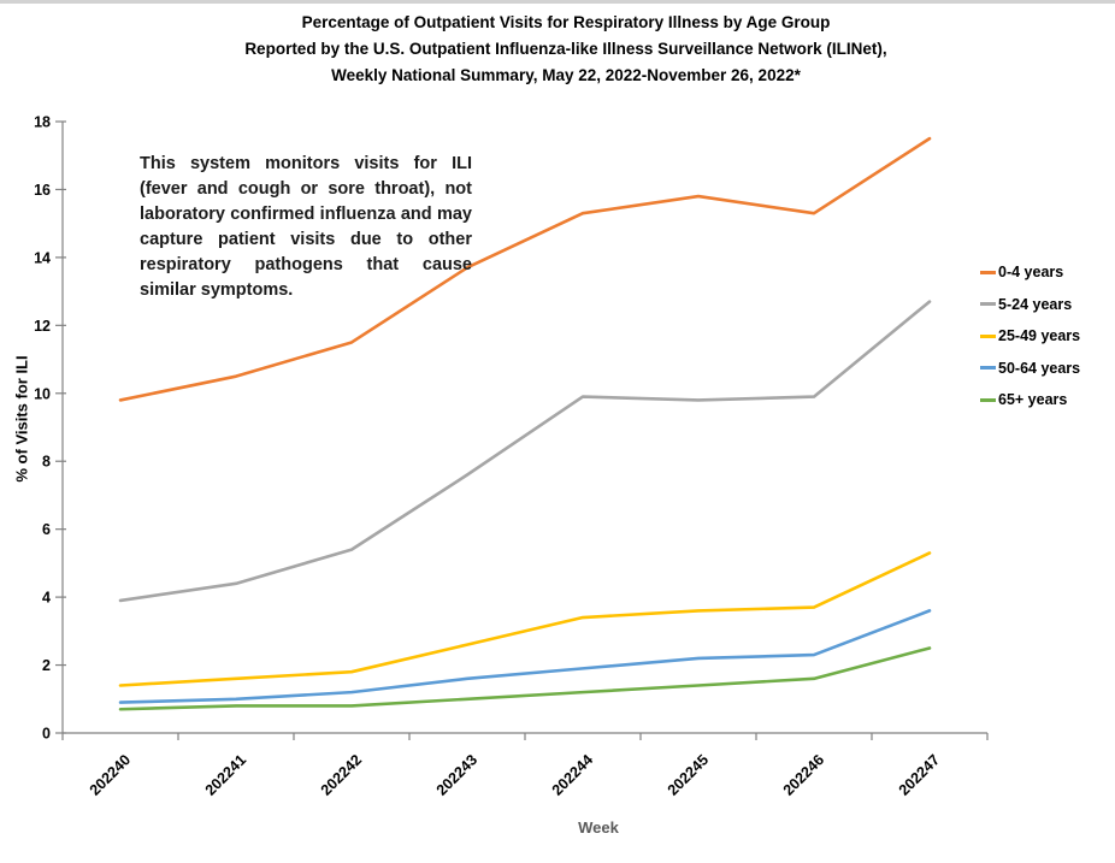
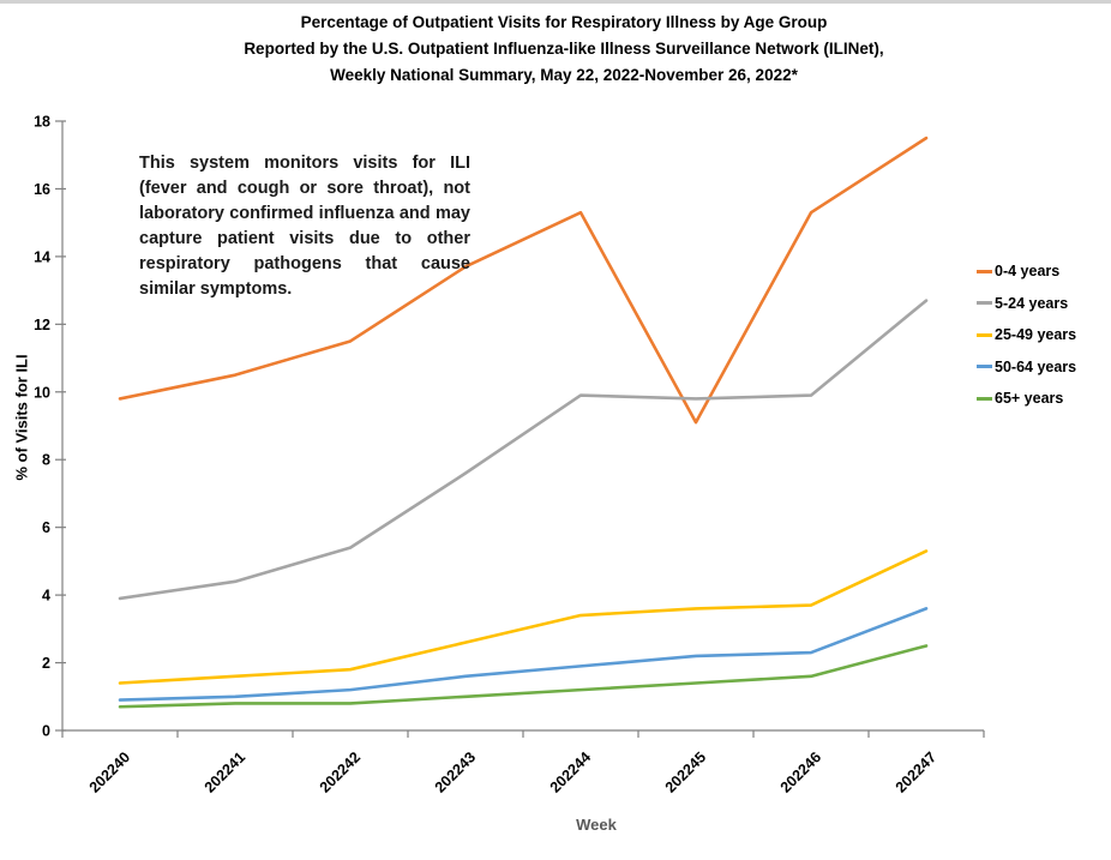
0-4 years/202245: 15.8 -> 9.1
